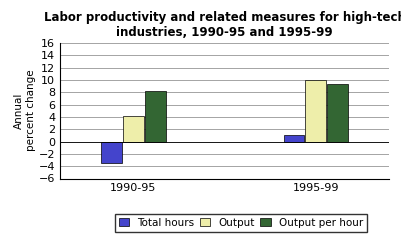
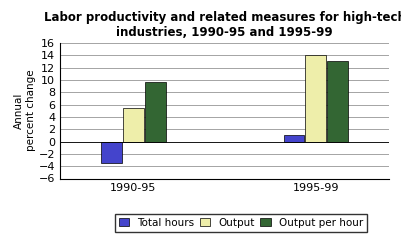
Output/1990-95: 4.2 -> 5.5
Output per hour/1990-95: 8.2 -> 9.7
Output/1995-99: 10.0 -> 14.0
Output per hour/1995-99: 9.4 -> 13.0
